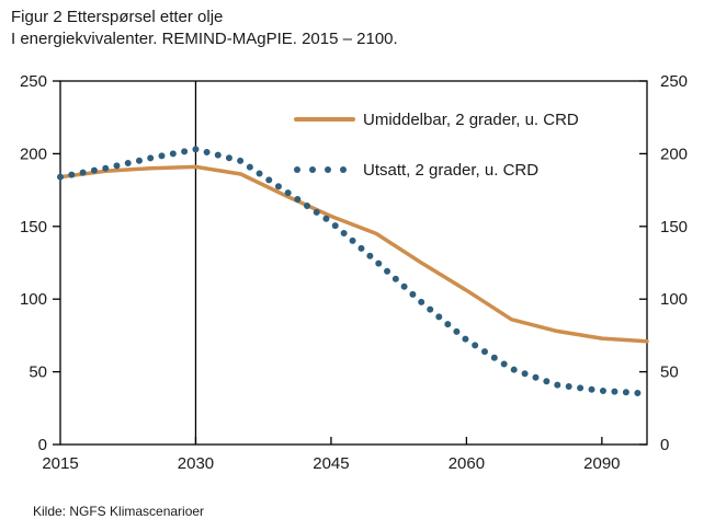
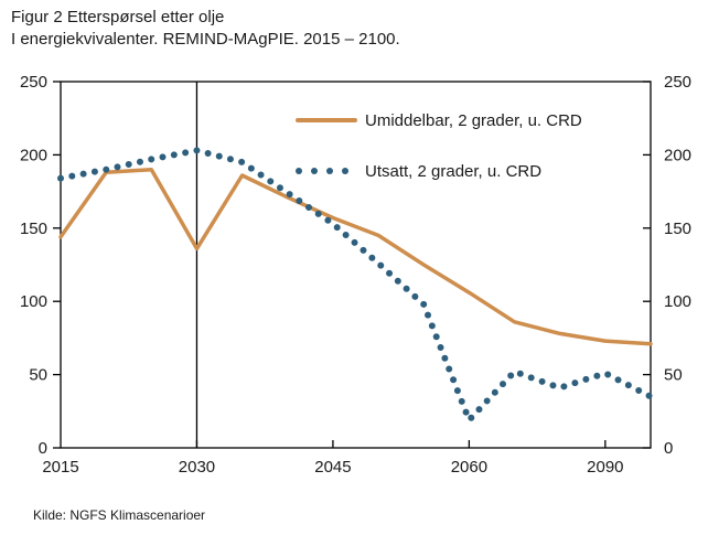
Umiddelbar, 2 grader, u. CRD/2015: 184 -> 144
Umiddelbar, 2 grader, u. CRD/2030: 191 -> 136
Utsatt, 2 grader, u. CRD/2060: 72 -> 19
Utsatt, 2 grader, u. CRD/2090: 37 -> 51
